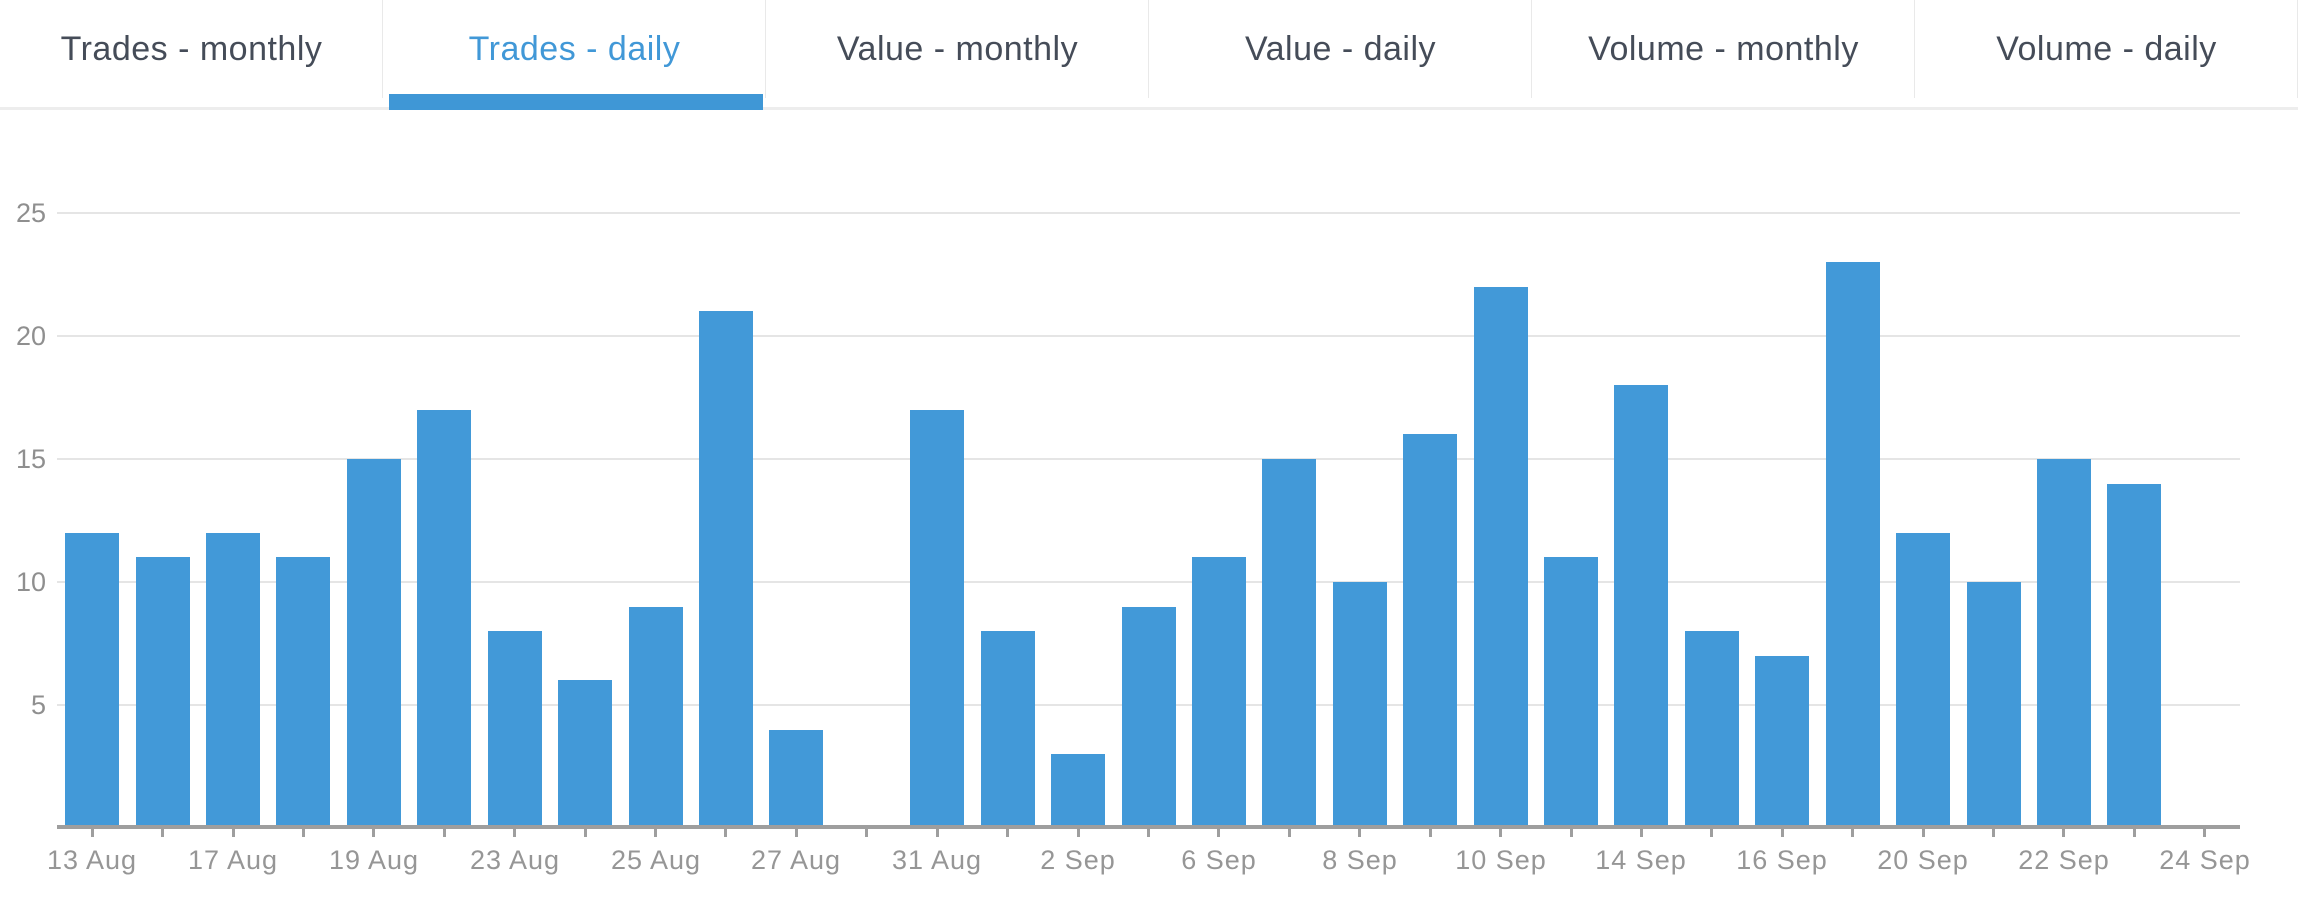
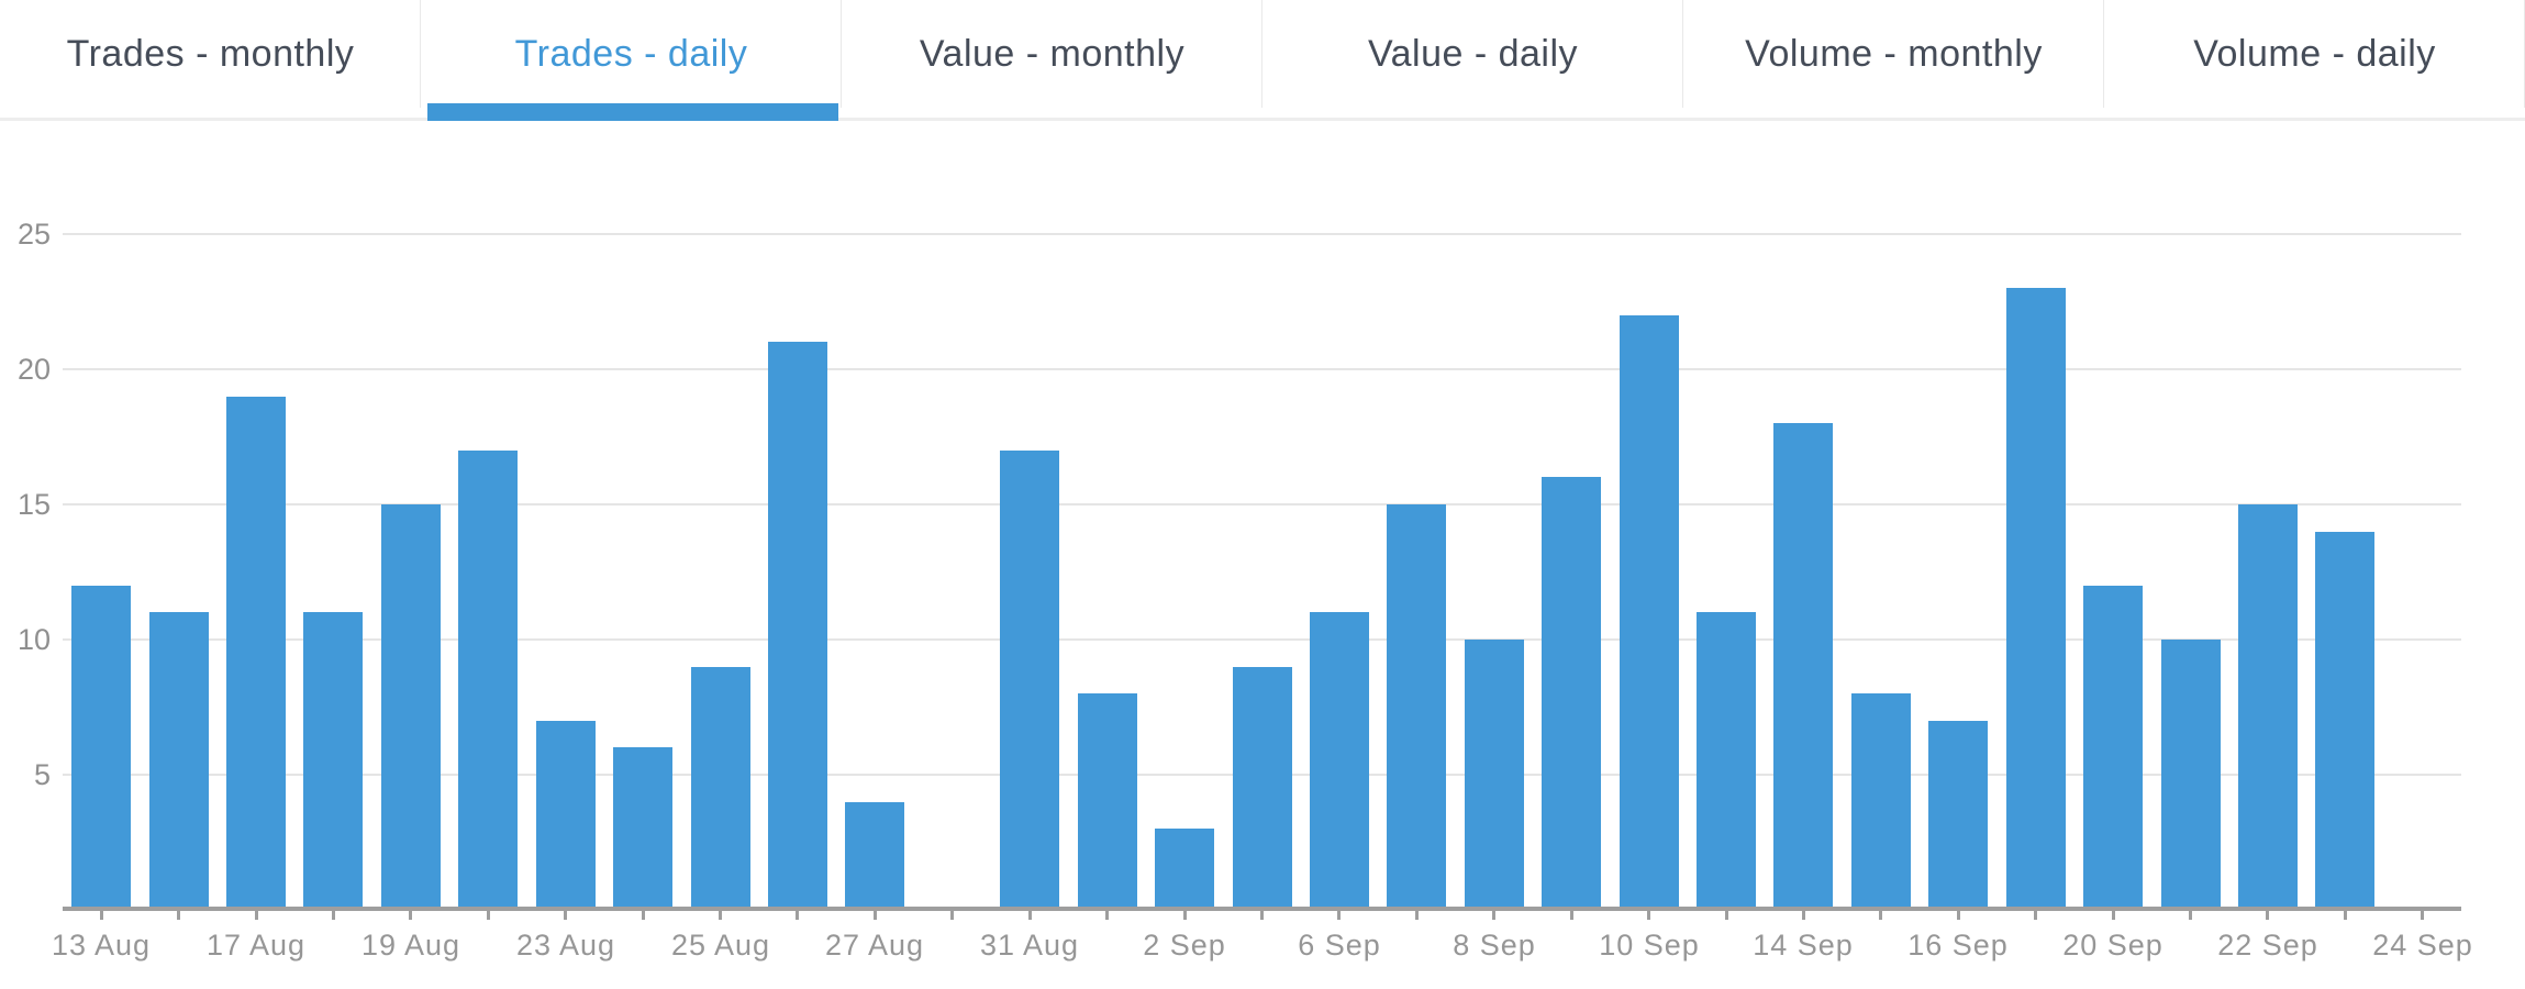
17 Aug: 12 -> 19
23 Aug: 8 -> 7
